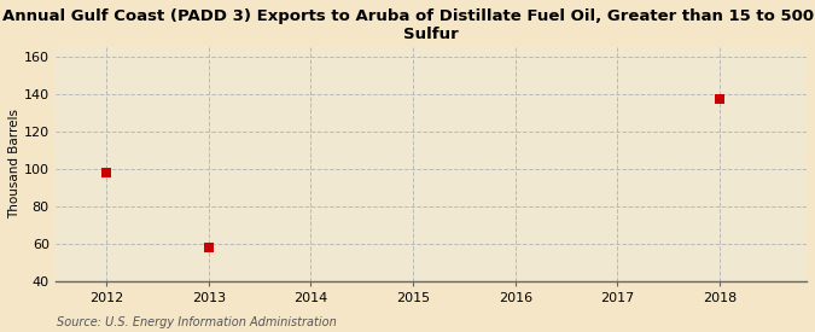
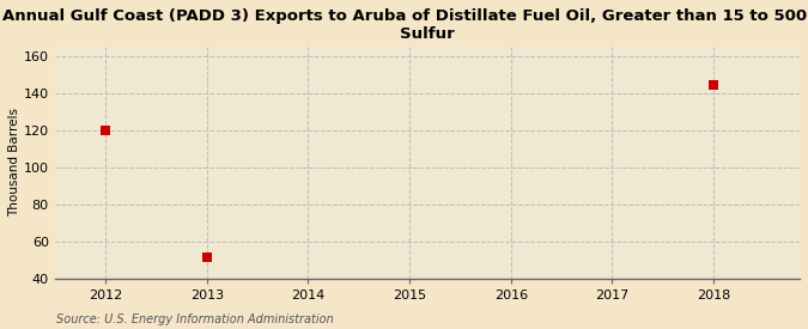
2012: 98 -> 120
2013: 58 -> 51
2018: 137 -> 144
